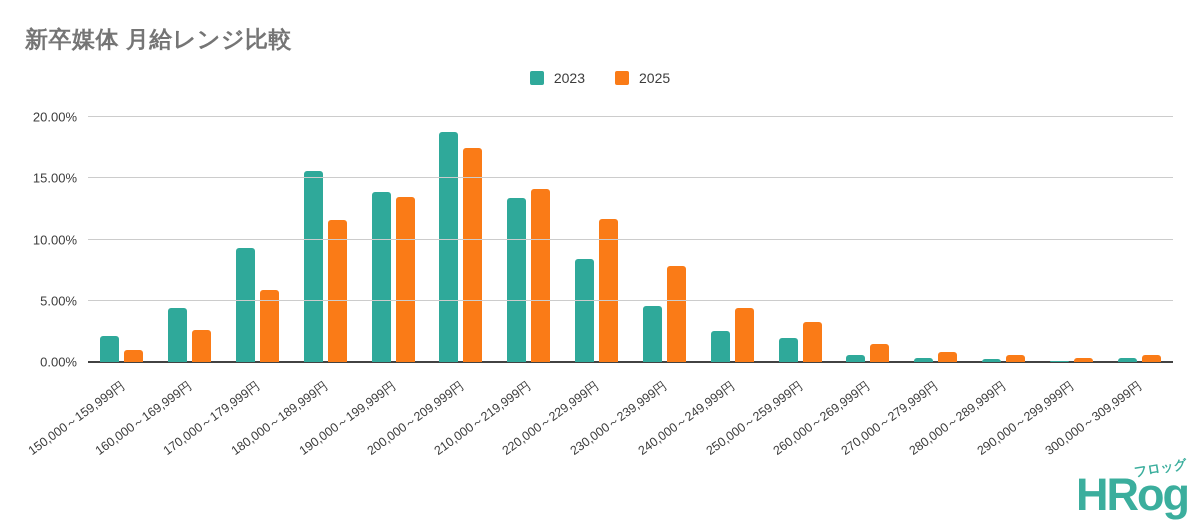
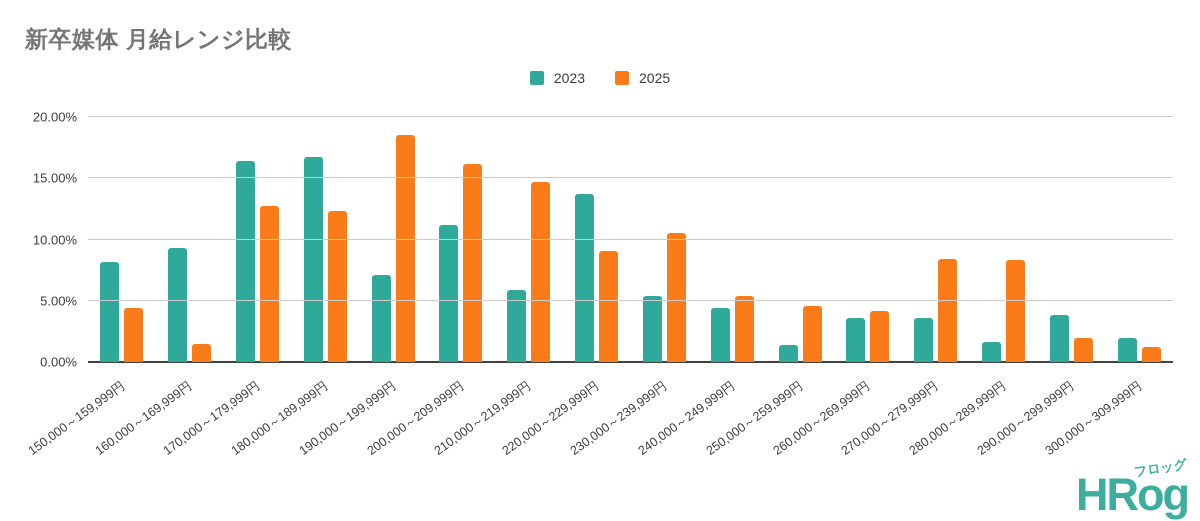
2023/150,000～159,999円: 2.1% -> 8.2%
2025/150,000～159,999円: 1.0% -> 4.4%
2023/160,000～169,999円: 4.4% -> 9.3%
2025/160,000～169,999円: 2.6% -> 1.5%
2023/170,000～179,999円: 9.3% -> 16.4%
2025/170,000～179,999円: 5.9% -> 12.7%
2023/180,000～189,999円: 15.6% -> 16.7%
2025/180,000～189,999円: 11.6% -> 12.3%
2023/190,000～199,999円: 13.9% -> 7.1%
2025/190,000～199,999円: 13.5% -> 18.5%
2023/200,000～209,999円: 18.8% -> 11.2%
2025/200,000～209,999円: 17.5% -> 16.2%
2023/210,000～219,999円: 13.4% -> 5.9%
2025/210,000～219,999円: 14.1% -> 14.7%
2023/220,000～229,999円: 8.4% -> 13.7%
2025/220,000～229,999円: 11.7% -> 9.1%
2023/230,000～239,999円: 4.6% -> 5.4%
2025/230,000～239,999円: 7.8% -> 10.5%
2023/240,000～249,999円: 2.5% -> 4.4%
2025/240,000～249,999円: 4.4% -> 5.4%
2023/250,000～259,999円: 2.0% -> 1.4%
2025/250,000～259,999円: 3.3% -> 4.6%
2023/260,000～269,999円: 0.6% -> 3.6%
2025/260,000～269,999円: 1.5% -> 4.2%
2023/270,000～279,999円: 0.3% -> 3.6%
2025/270,000～279,999円: 0.8% -> 8.4%
2023/280,000～289,999円: 0.2% -> 1.6%
2025/280,000～289,999円: 0.6% -> 8.3%
2023/290,000～299,999円: 0.1% -> 3.8%
2025/290,000～299,999円: 0.3% -> 2.0%
2023/300,000～309,999円: 0.3% -> 2.0%
2025/300,000～309,999円: 0.6% -> 1.2%
